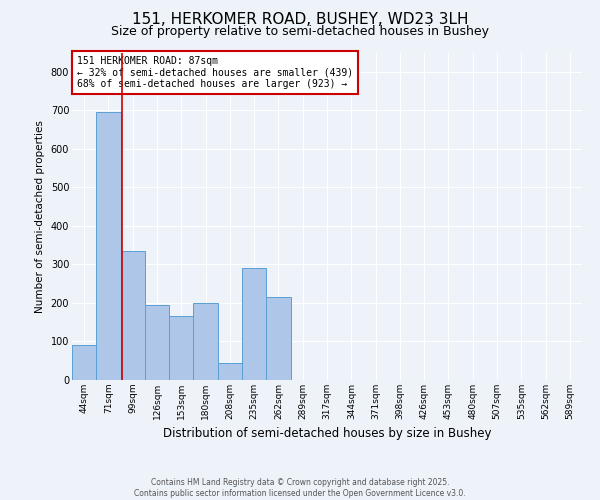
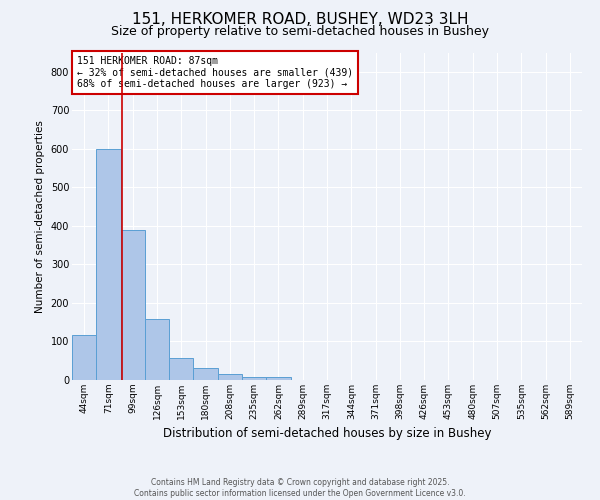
44sqm: 90 -> 118
71sqm: 695 -> 600
99sqm: 335 -> 390
126sqm: 195 -> 158
153sqm: 165 -> 58
180sqm: 200 -> 30
208sqm: 45 -> 15
235sqm: 290 -> 7
262sqm: 215 -> 8
